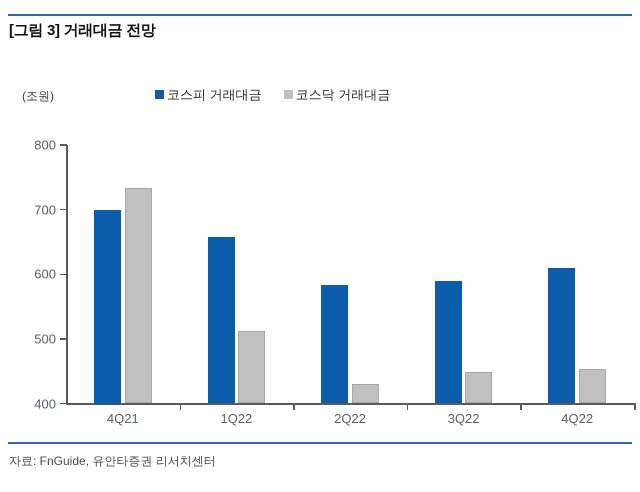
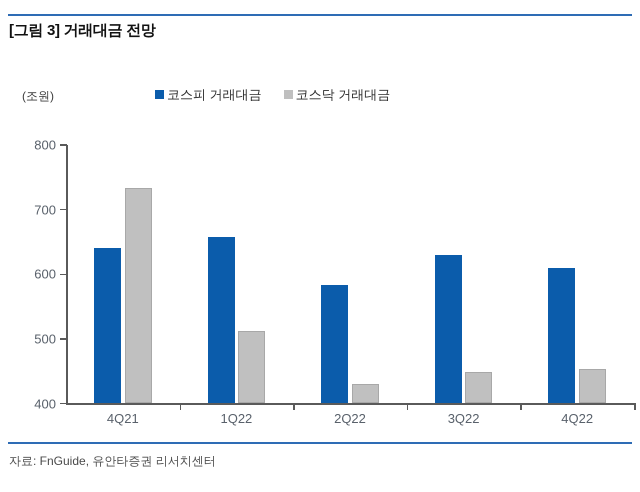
코스피 거래대금/4Q21: 700 -> 640
코스피 거래대금/3Q22: 590 -> 630
